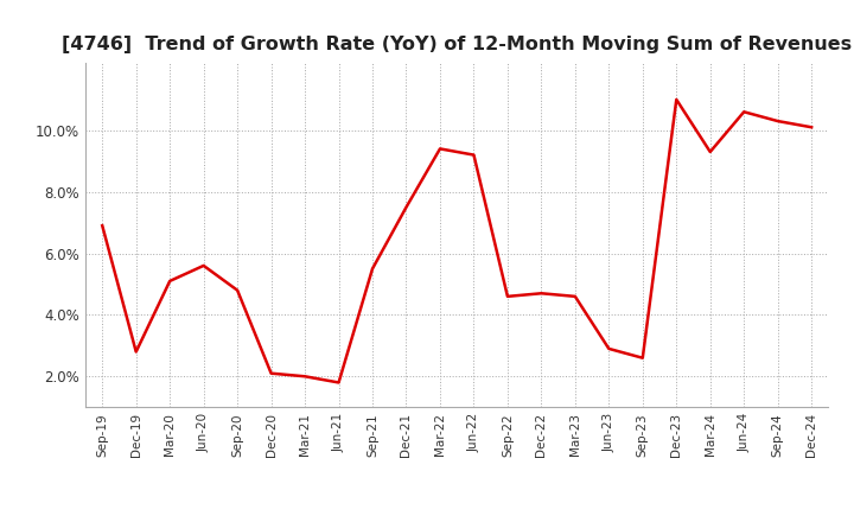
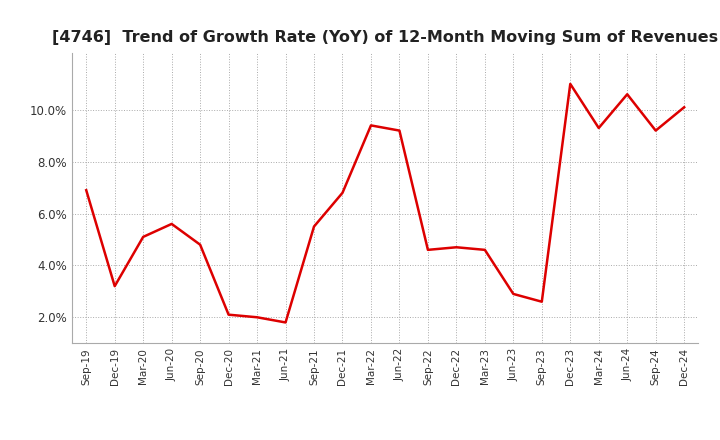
Dec-19: 2.8% -> 3.2%
Dec-21: 7.5% -> 6.8%
Sep-24: 10.3% -> 9.2%
